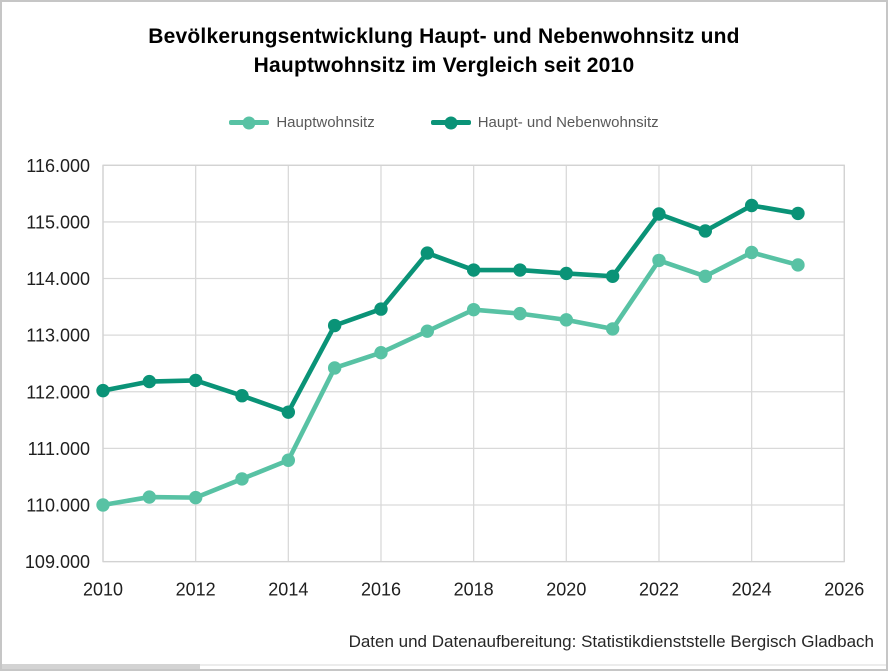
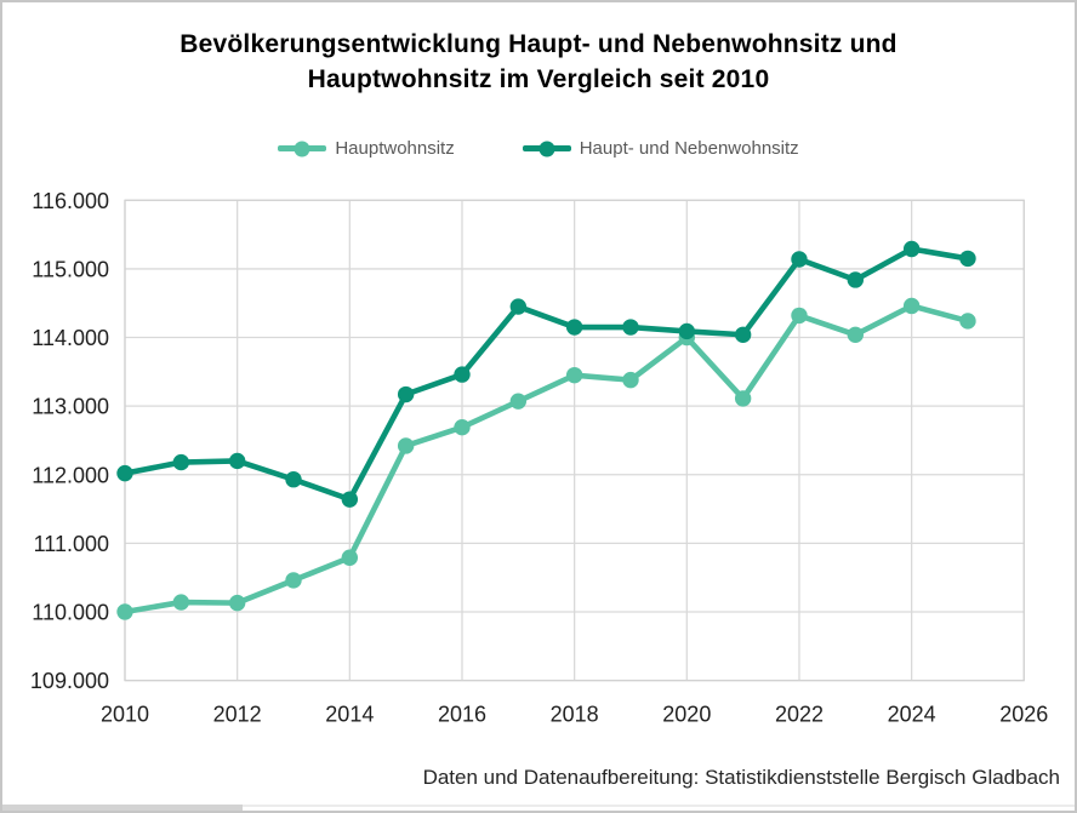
Hauptwohnsitz/2020: 113300 -> 114000
